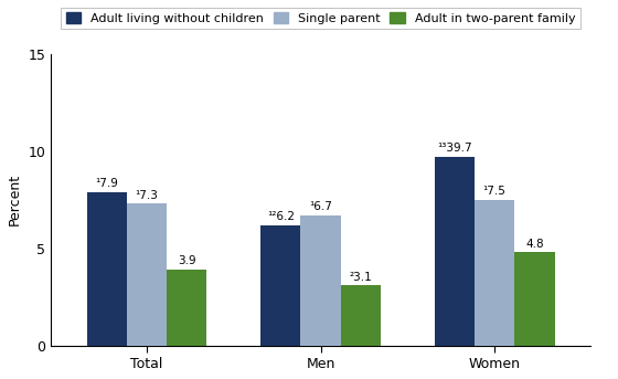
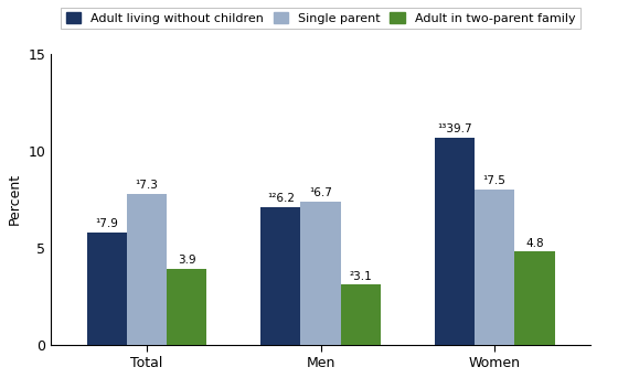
Adult living without children/Total: 7.9 -> 5.8
Single parent/Total: 7.3 -> 7.8
Adult living without children/Men: 6.2 -> 7.1
Single parent/Men: 6.7 -> 7.4
Adult living without children/Women: 9.7 -> 10.7
Single parent/Women: 7.5 -> 8.0
